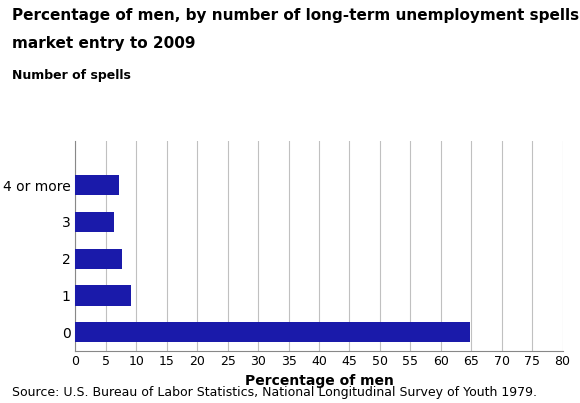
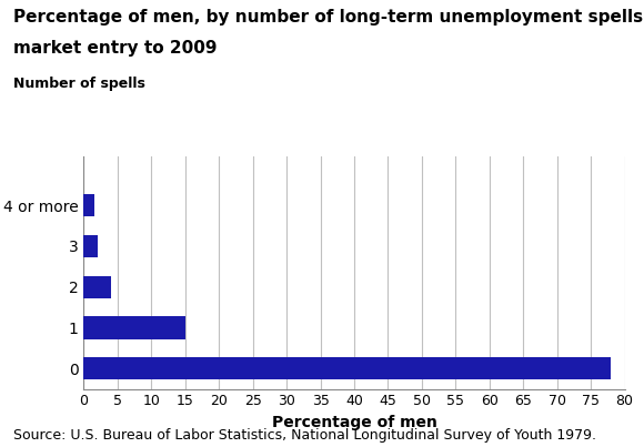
4 or more: 7.2 -> 1.5
3: 6.4 -> 2.0
2: 7.6 -> 4.0
1: 9.2 -> 15.0
0: 64.8 -> 78.0
